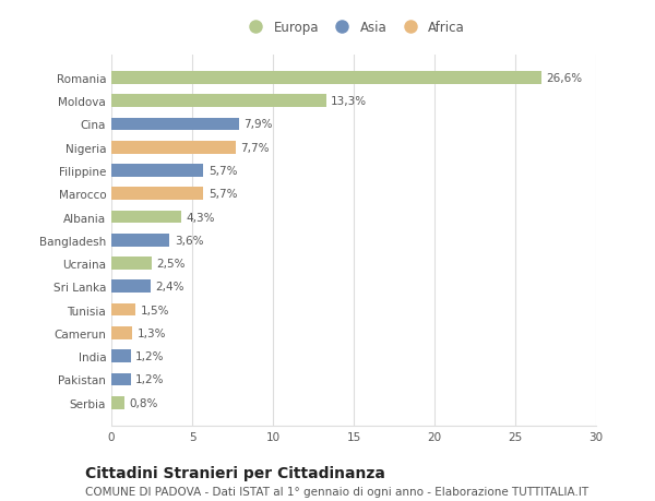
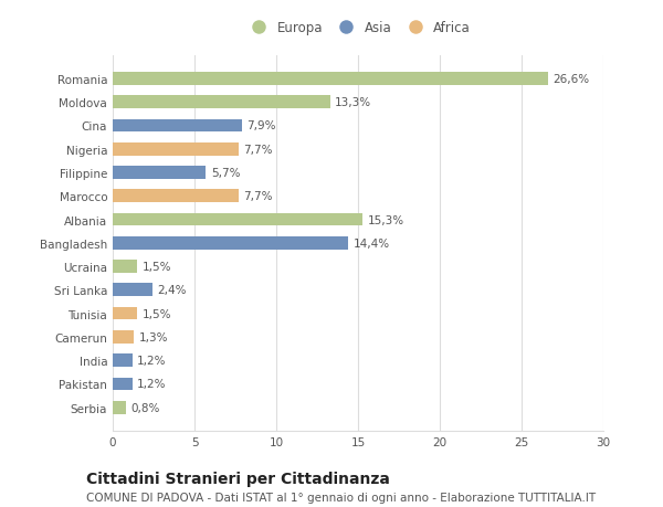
Marocco: 5,7% -> 7,7%
Albania: 4,3% -> 15,3%
Bangladesh: 3,6% -> 14,4%
Ucraina: 2,5% -> 1,5%
